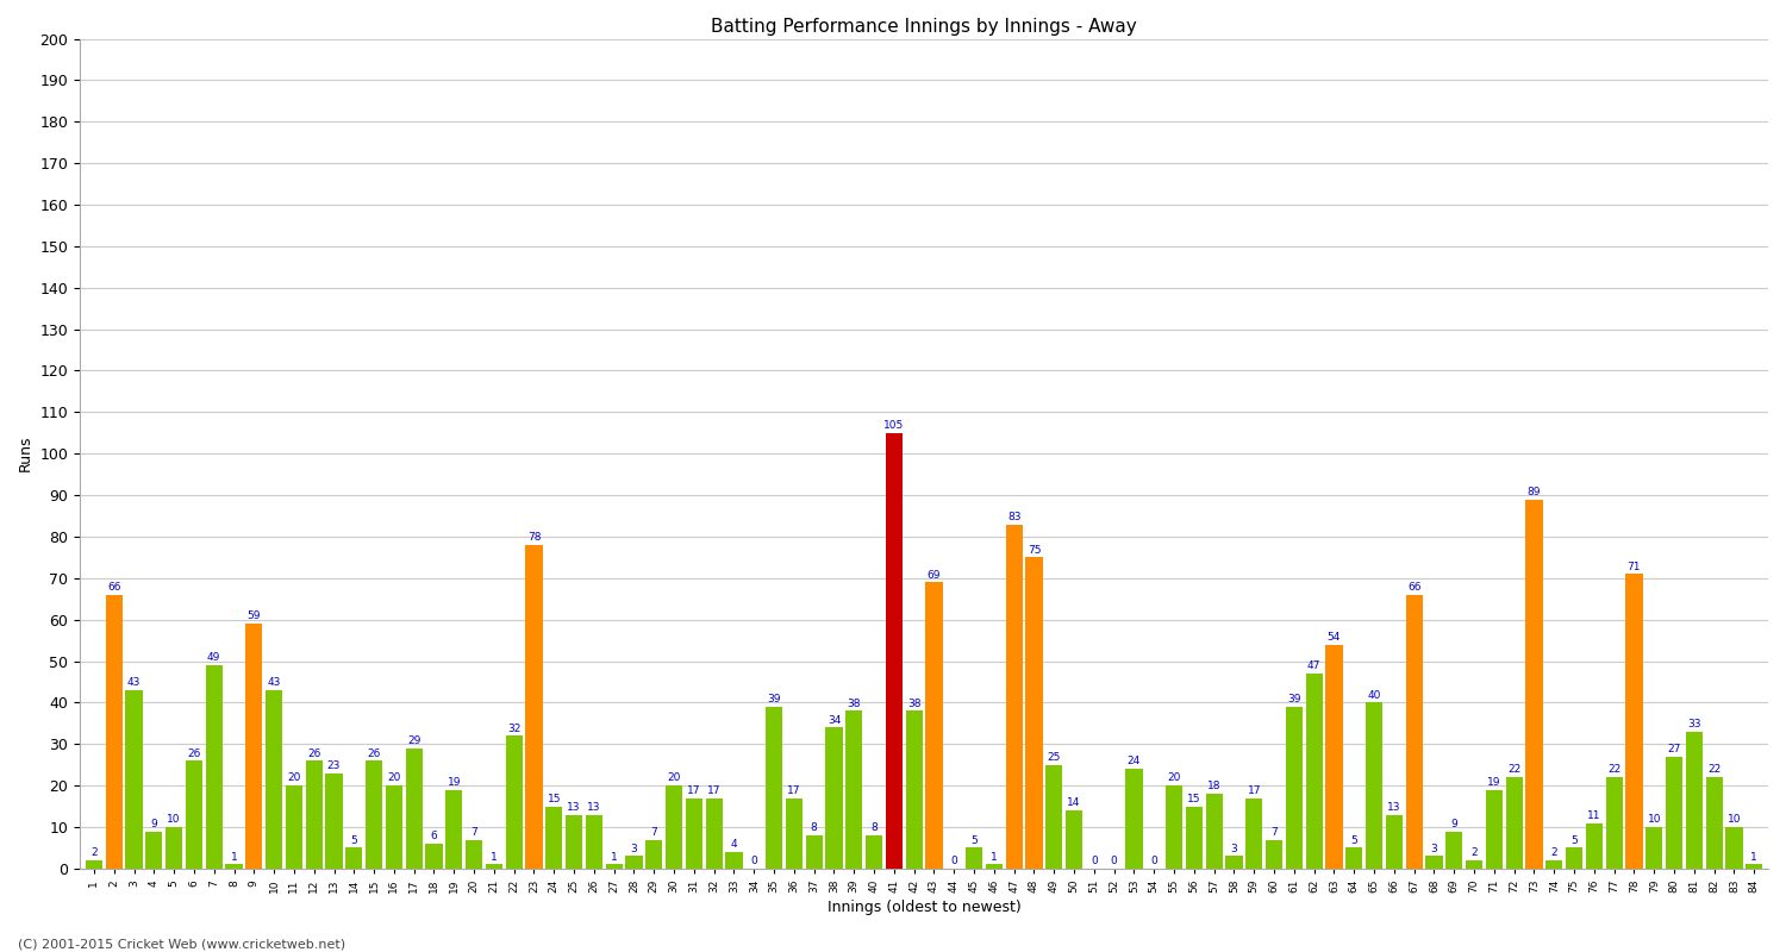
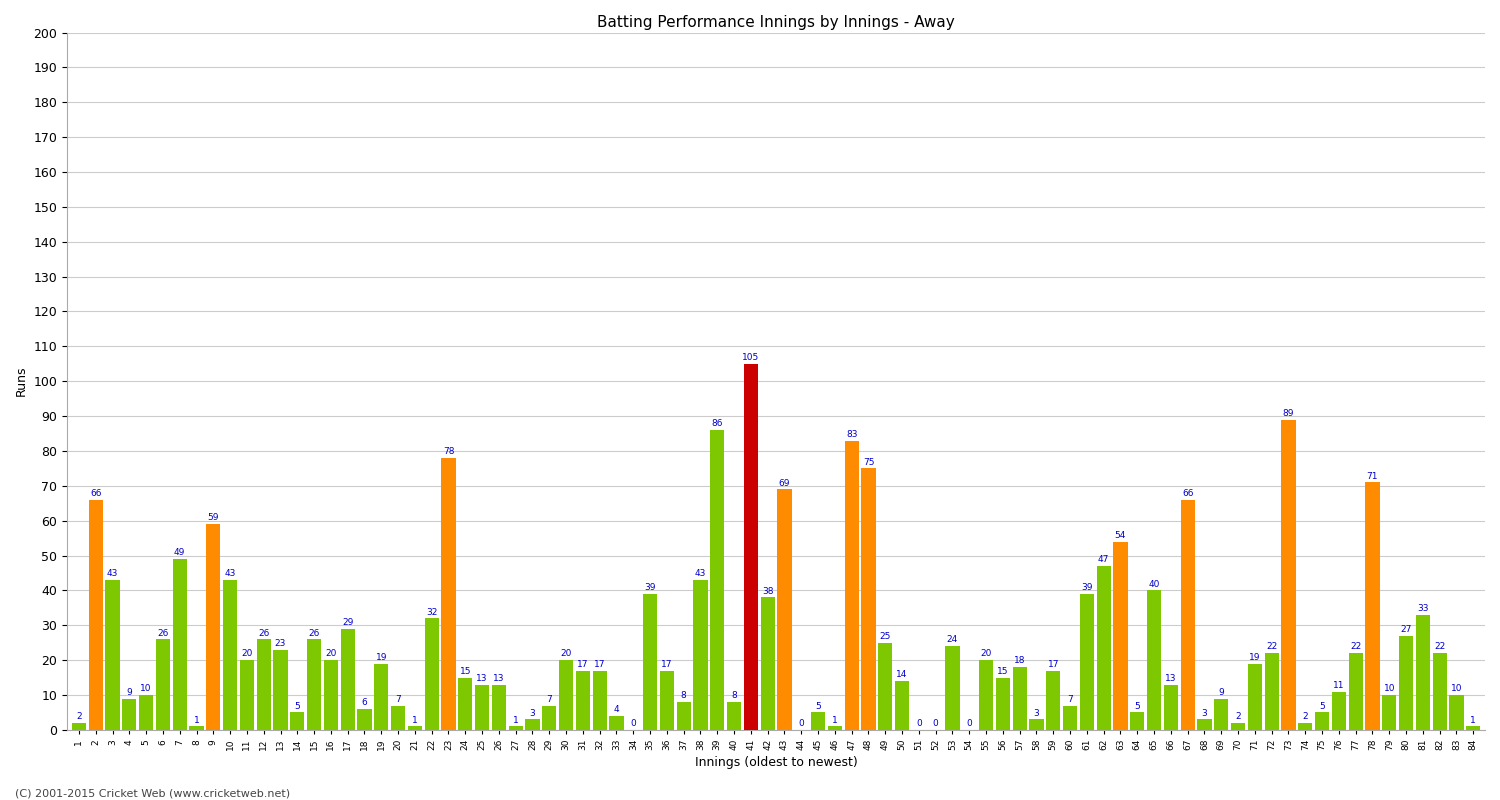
38: 34 -> 43
39: 38 -> 86
